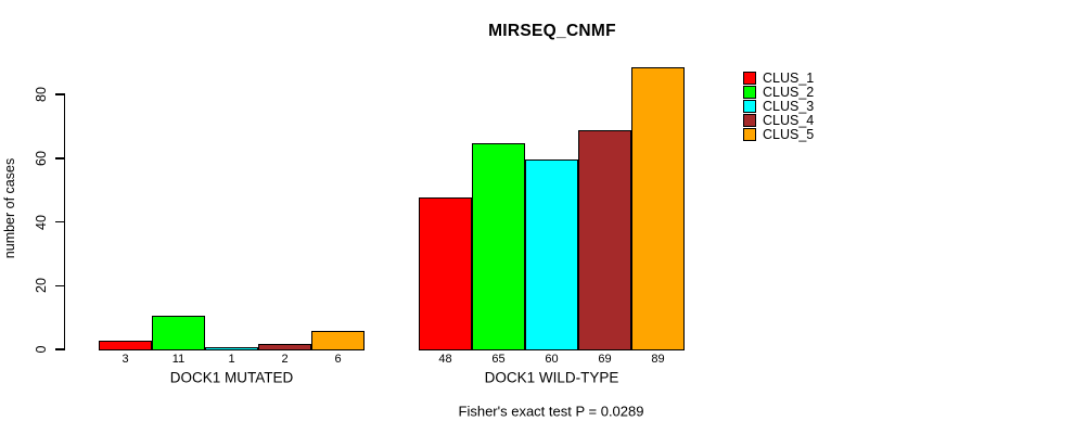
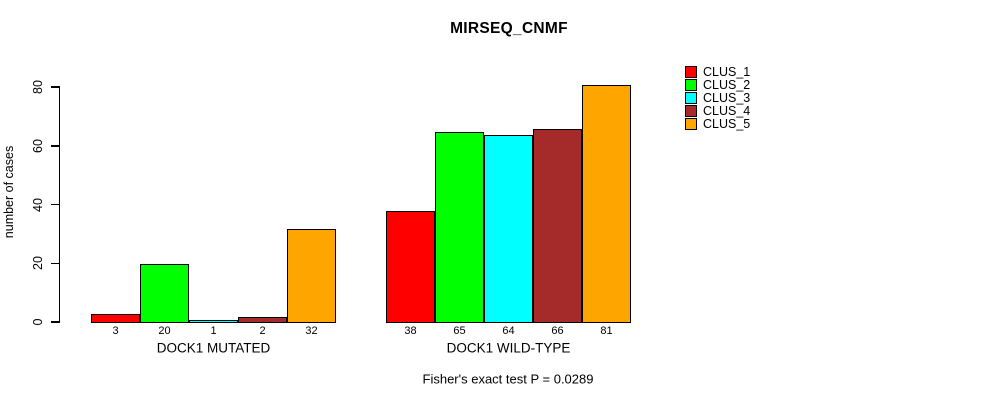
CLUS_2/DOCK1 MUTATED: 11 -> 20
CLUS_5/DOCK1 MUTATED: 6 -> 32
CLUS_1/DOCK1 WILD-TYPE: 48 -> 38
CLUS_3/DOCK1 WILD-TYPE: 60 -> 64
CLUS_4/DOCK1 WILD-TYPE: 69 -> 66
CLUS_5/DOCK1 WILD-TYPE: 89 -> 81
